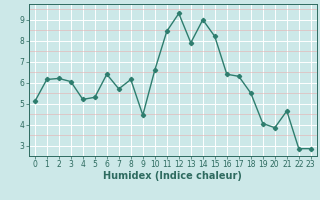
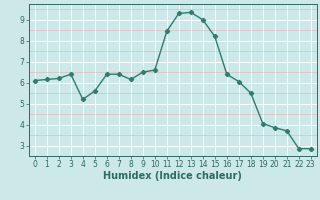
0: 5.10 -> 6.10
3: 6.05 -> 6.40
5: 5.30 -> 5.60
7: 5.70 -> 6.40
9: 4.45 -> 6.50
13: 7.90 -> 9.35
17: 6.30 -> 6.05
21: 4.65 -> 3.70
